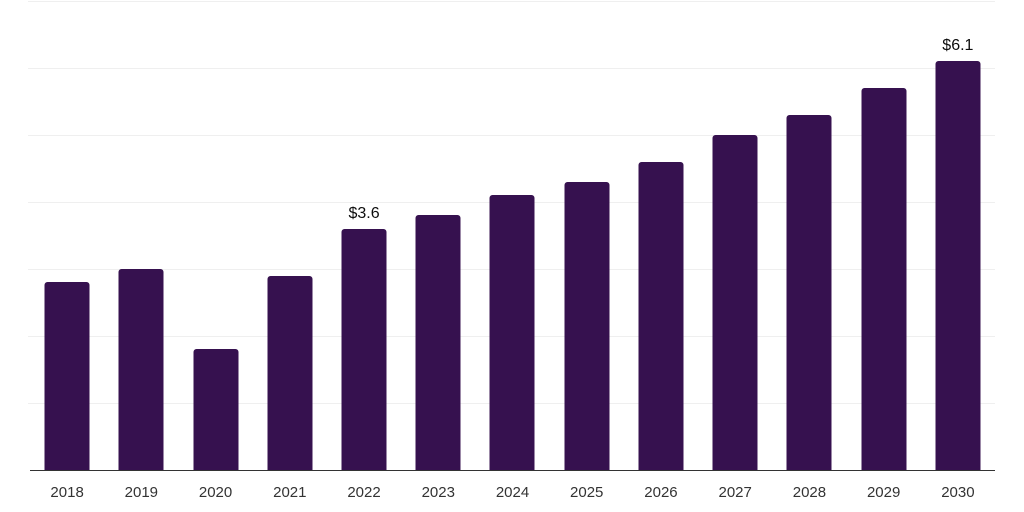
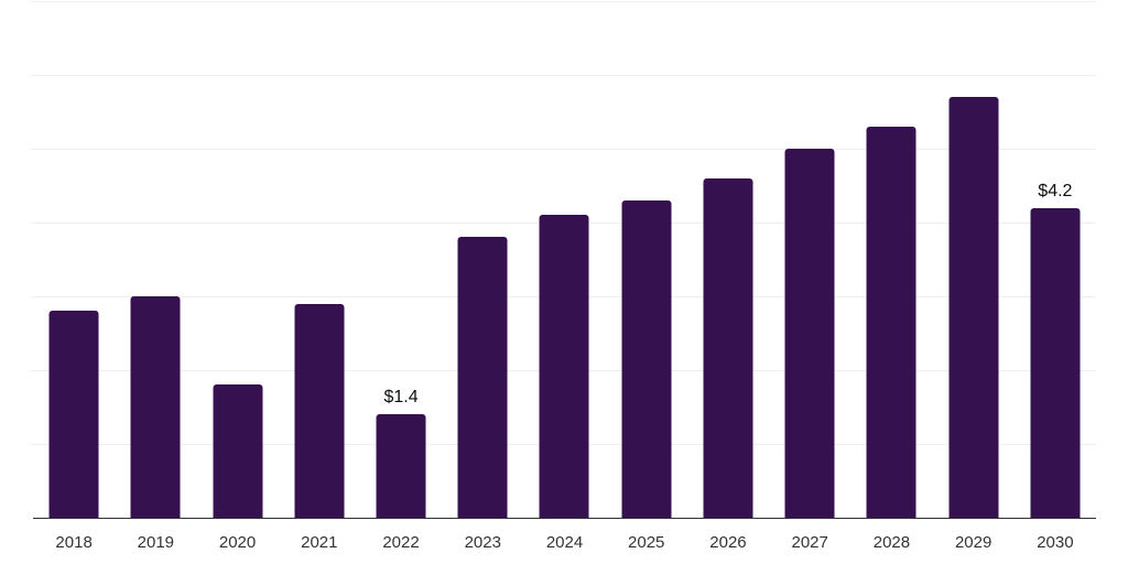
2022: $3.6 -> $1.4
2030: $6.1 -> $4.2
